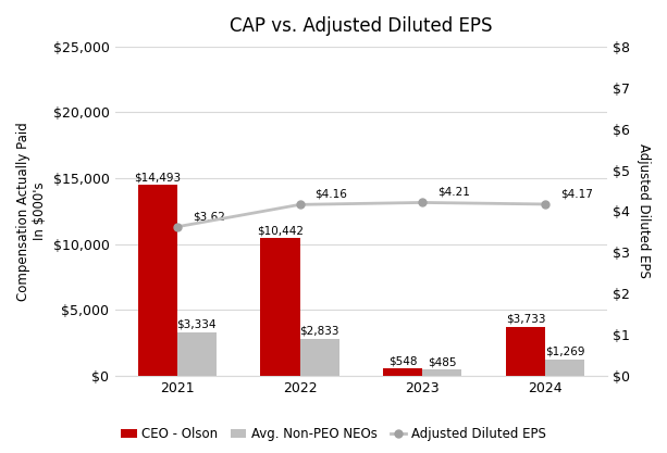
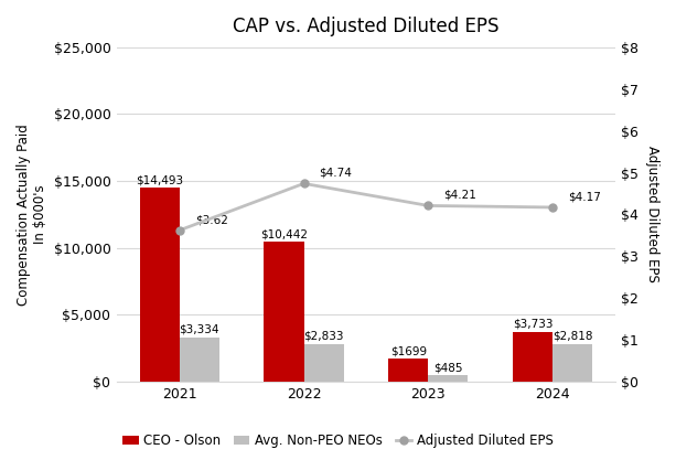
Adjusted Diluted EPS/2022: $4.16 -> $4.74
CEO - Olson/2023: $548 -> $1699
Avg. Non-PEO NEOs/2024: $1,269 -> $2,818
